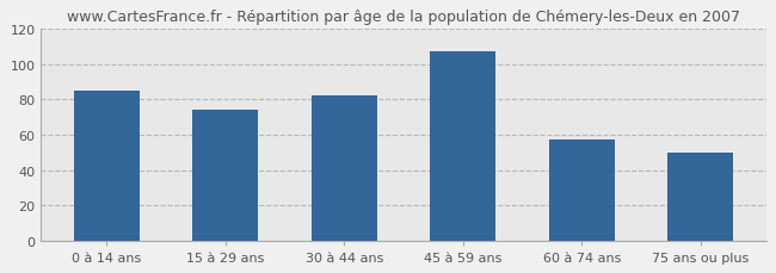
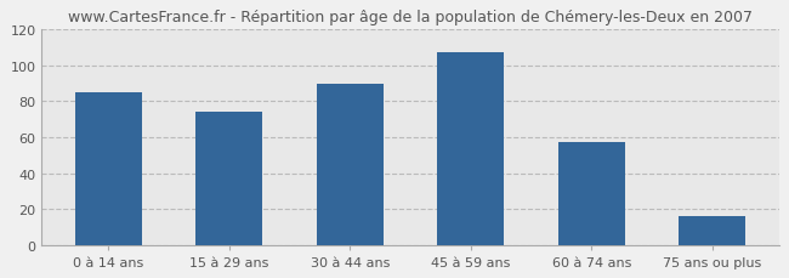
30 à 44 ans: 82 -> 90
75 ans ou plus: 50 -> 16
